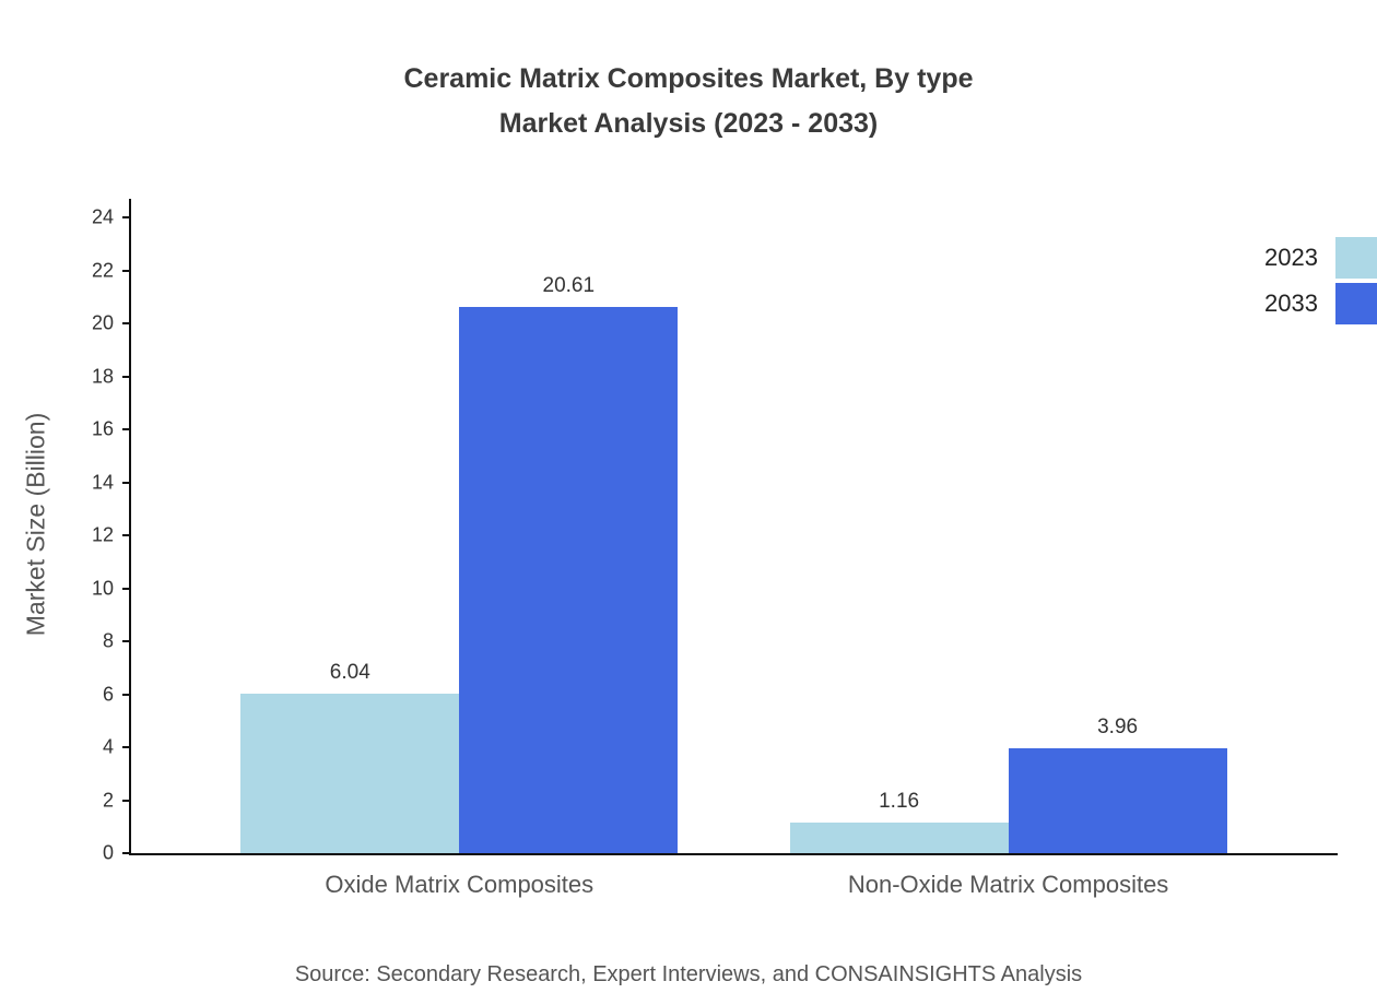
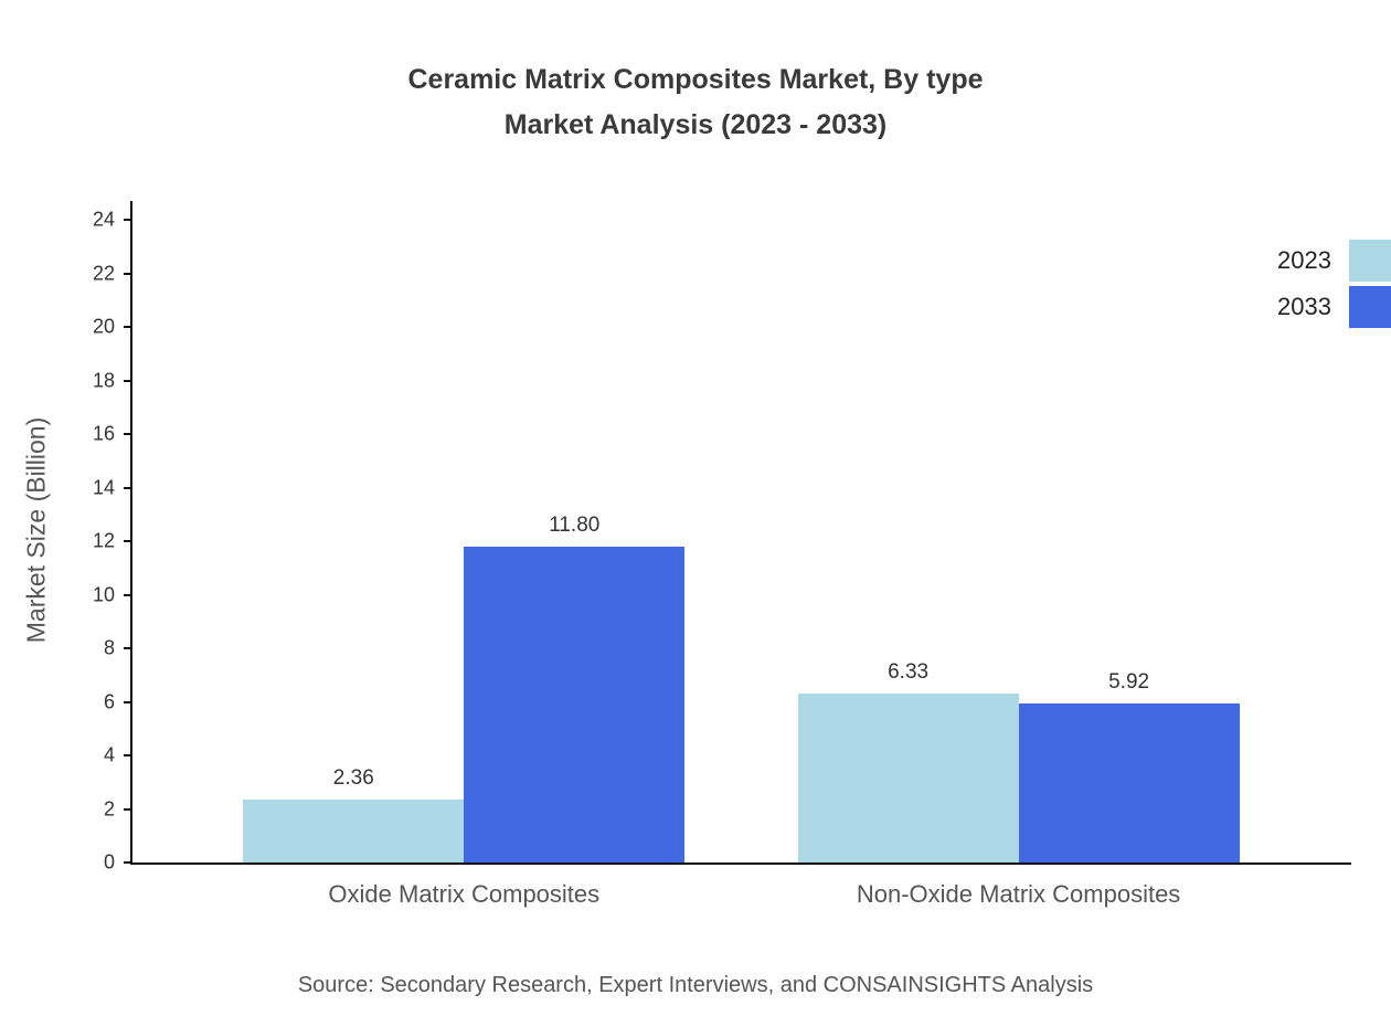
2023/Oxide Matrix Composites: 6.04 -> 2.36
2033/Oxide Matrix Composites: 20.61 -> 11.80
2023/Non-Oxide Matrix Composites: 1.16 -> 6.33
2033/Non-Oxide Matrix Composites: 3.96 -> 5.92
